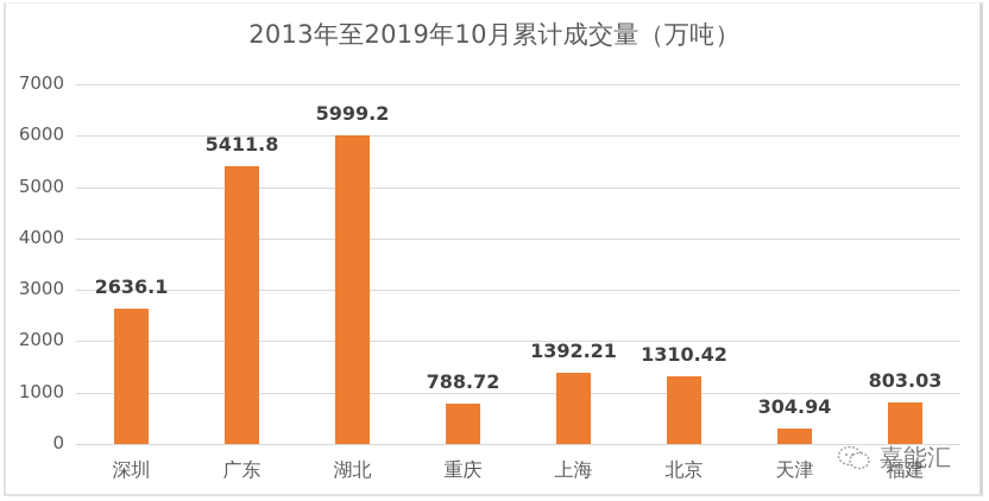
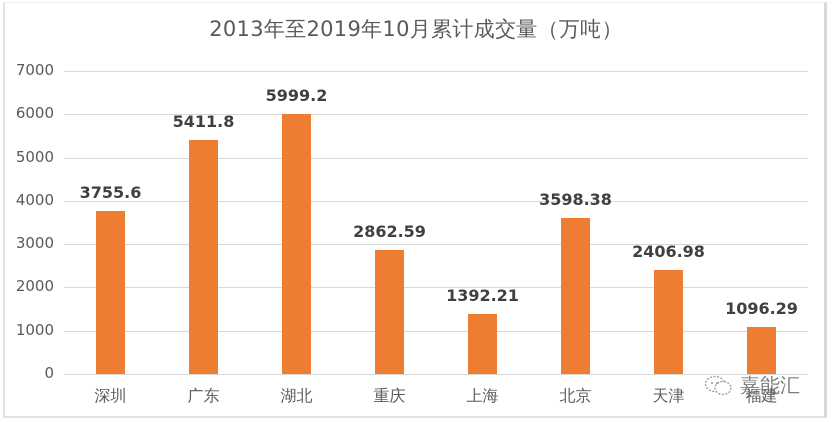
深圳: 2636.1 -> 3755.6
重庆: 788.72 -> 2862.59
北京: 1310.42 -> 3598.38
天津: 304.94 -> 2406.98
福建: 803.03 -> 1096.29
